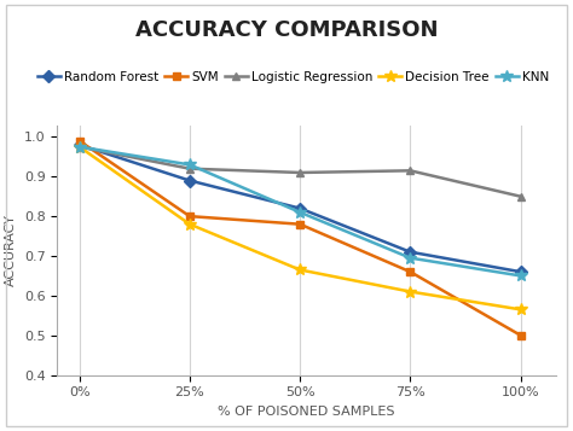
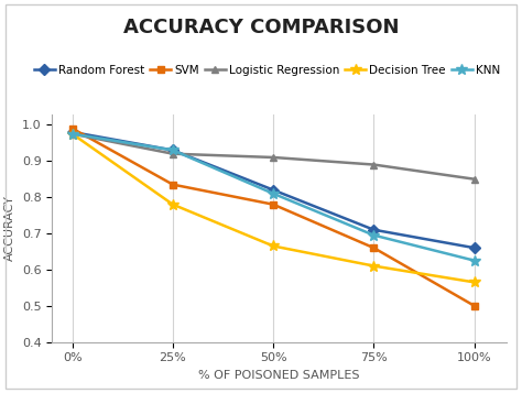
Random Forest/25%: 0.89 -> 0.93
SVM/25%: 0.800 -> 0.835
Logistic Regression/75%: 0.915 -> 0.890
KNN/100%: 0.650 -> 0.625
